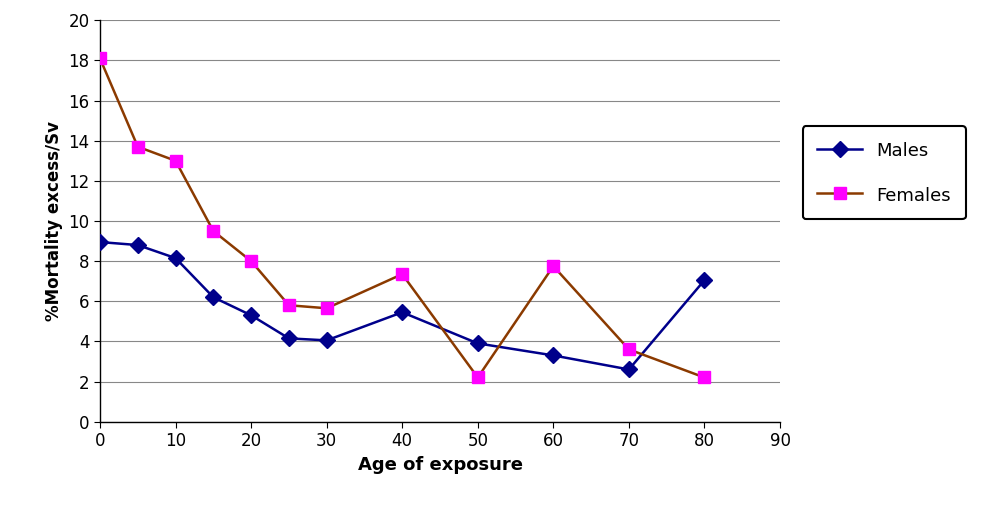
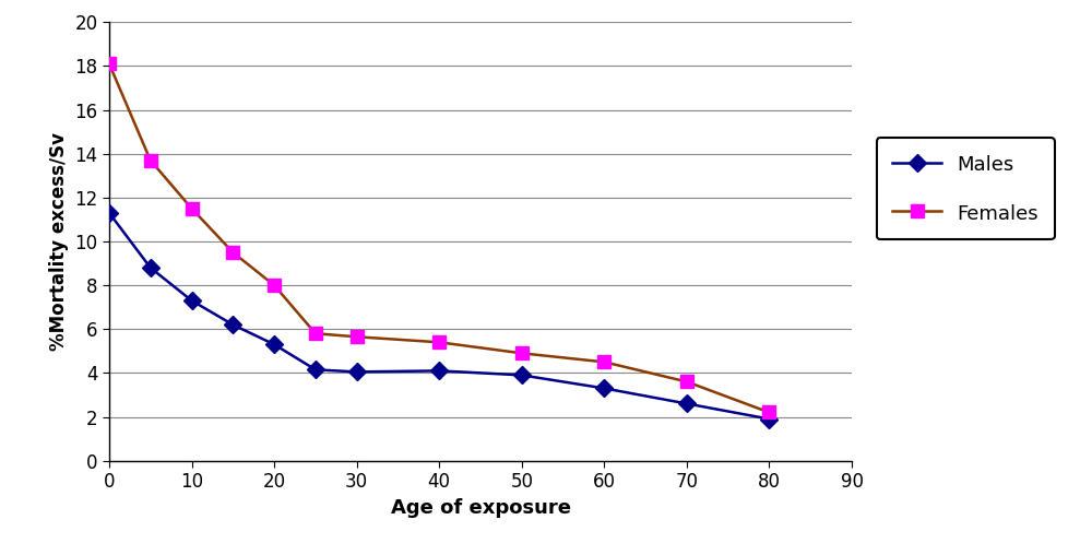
Males/0: 8.95 -> 11.30
Males/10: 8.15 -> 7.30
Females/10: 13.00 -> 11.50
Males/40: 5.45 -> 4.10
Females/40: 7.35 -> 5.40
Females/50: 2.20 -> 4.90
Females/60: 7.75 -> 4.50
Males/80: 7.05 -> 1.90
